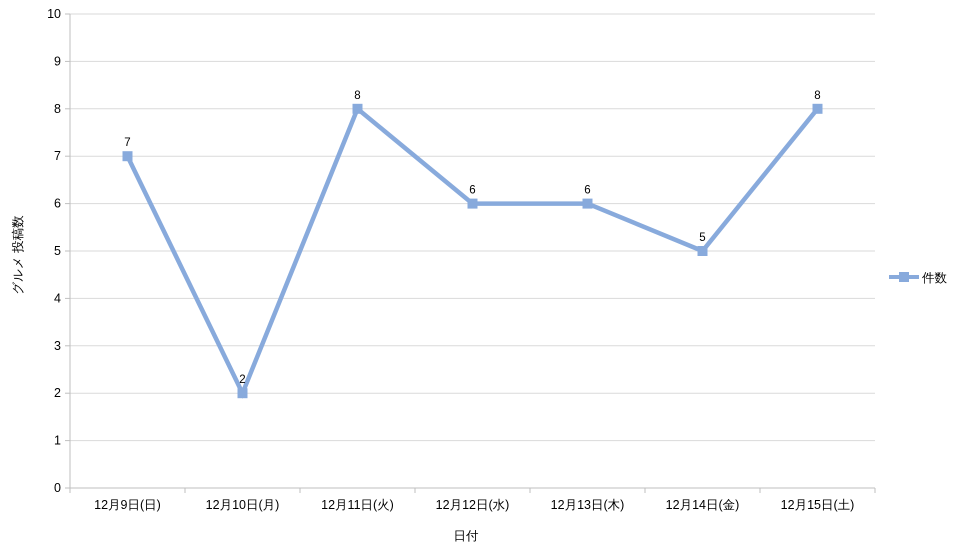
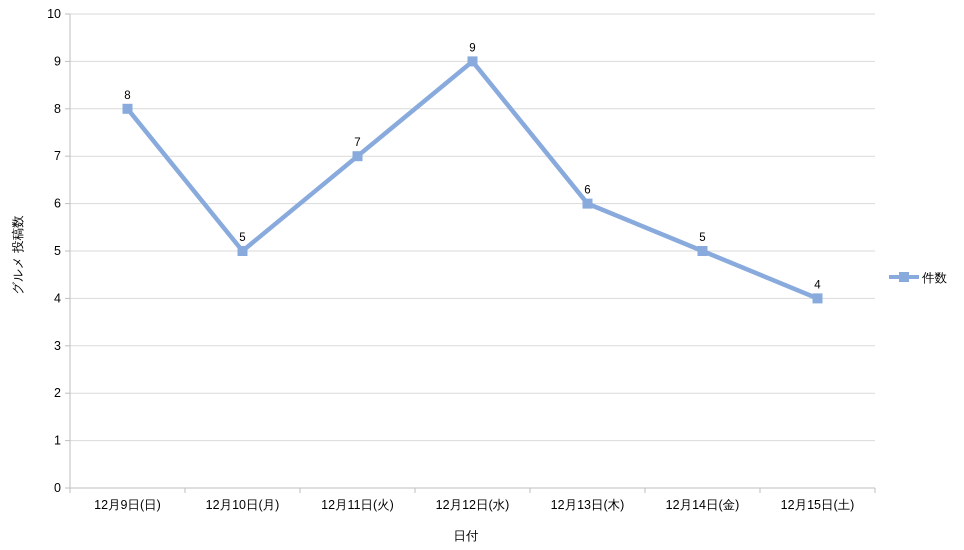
12月9日(日): 7 -> 8
12月10日(月): 2 -> 5
12月11日(火): 8 -> 7
12月12日(水): 6 -> 9
12月15日(土): 8 -> 4
